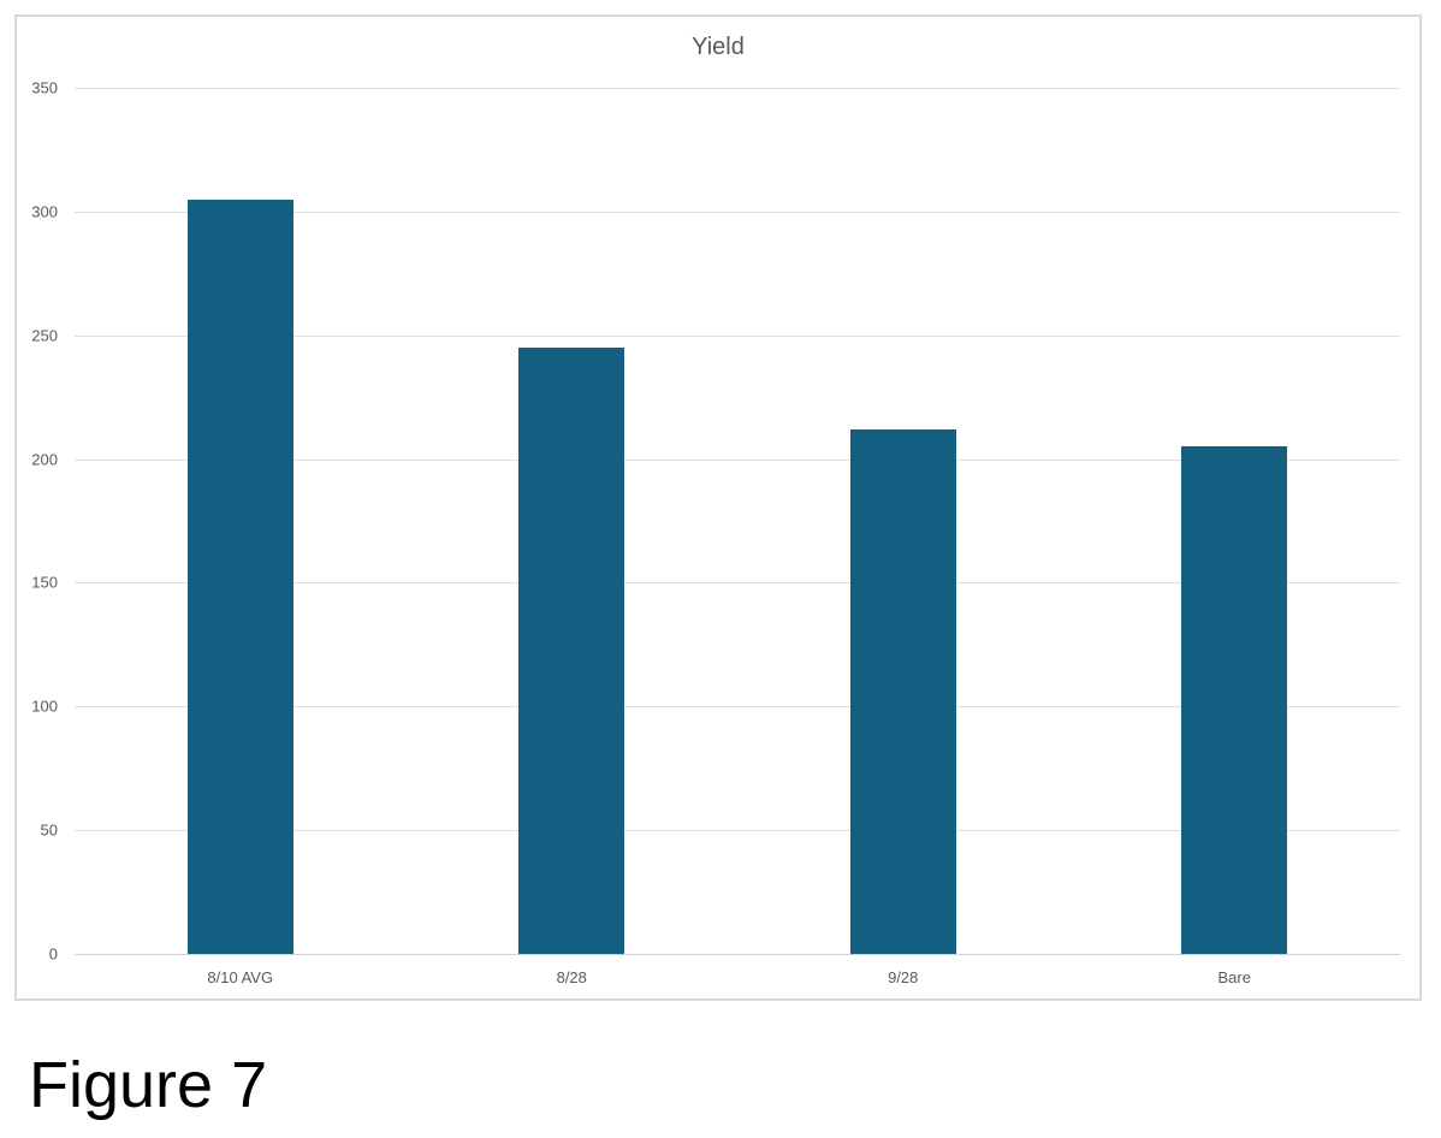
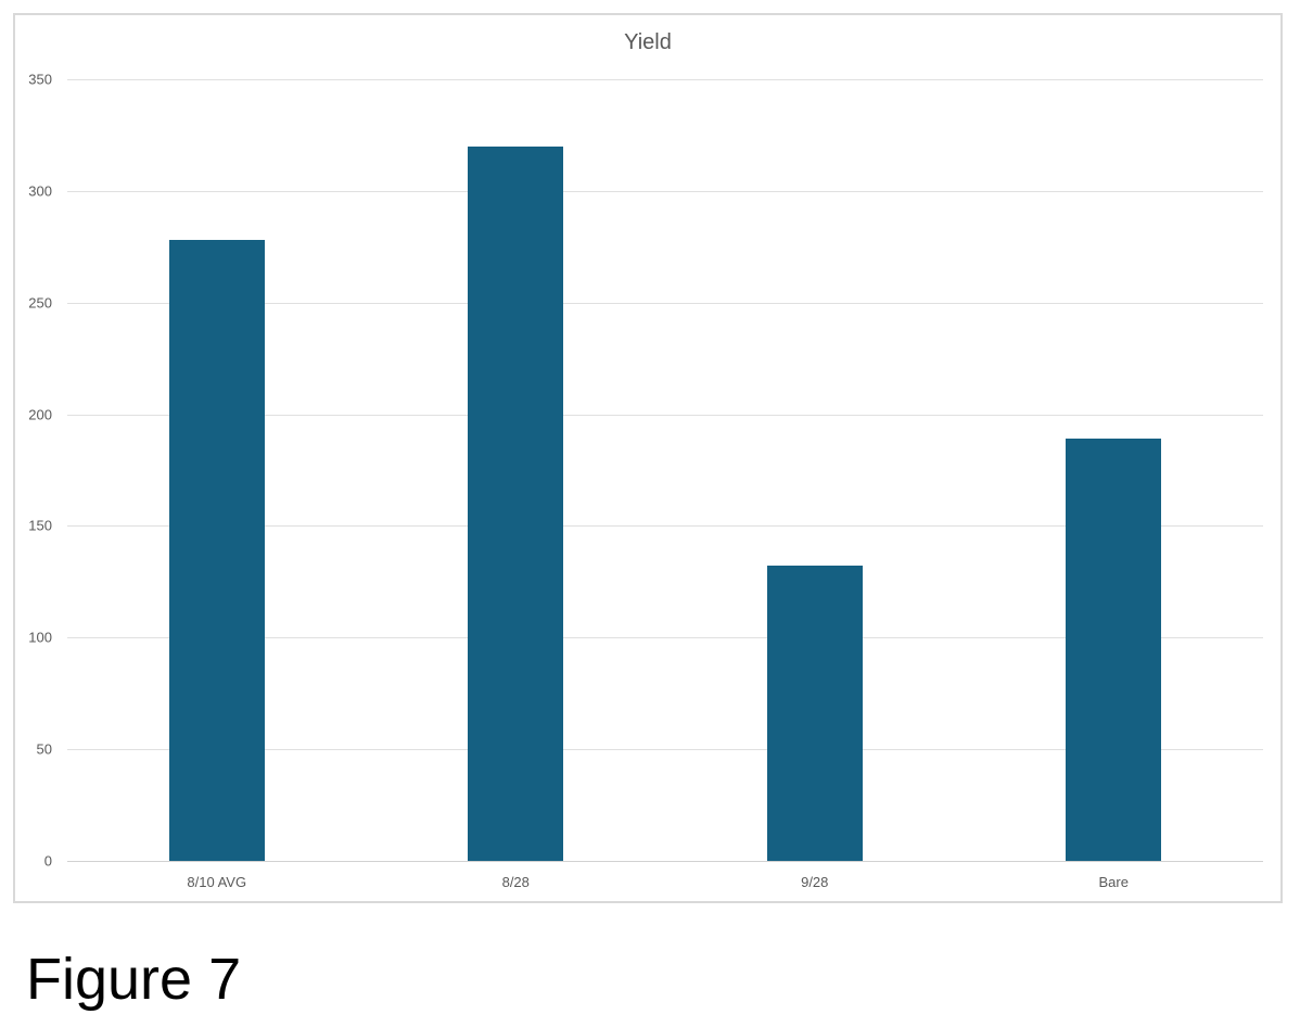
8/10 AVG: 305 -> 278
8/28: 245 -> 320
9/28: 212 -> 132
Bare: 205 -> 189
